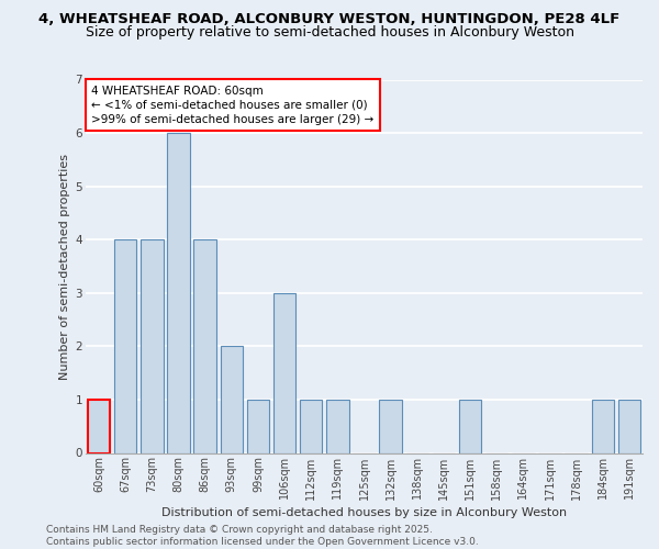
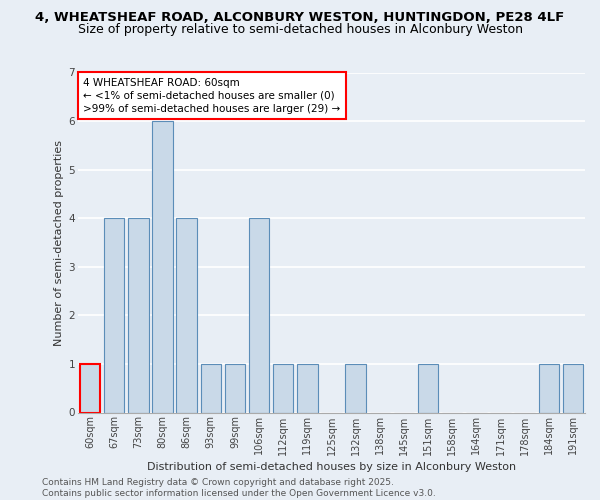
93sqm: 2 -> 1
106sqm: 3 -> 4
